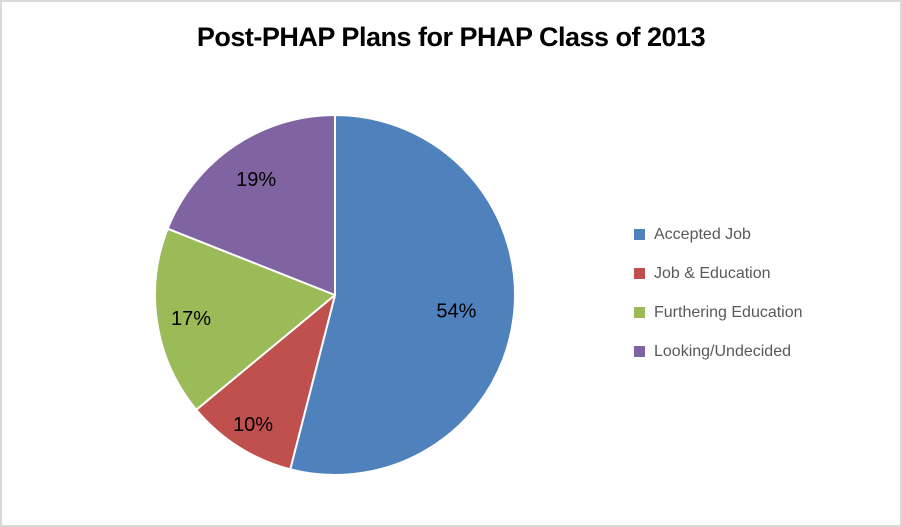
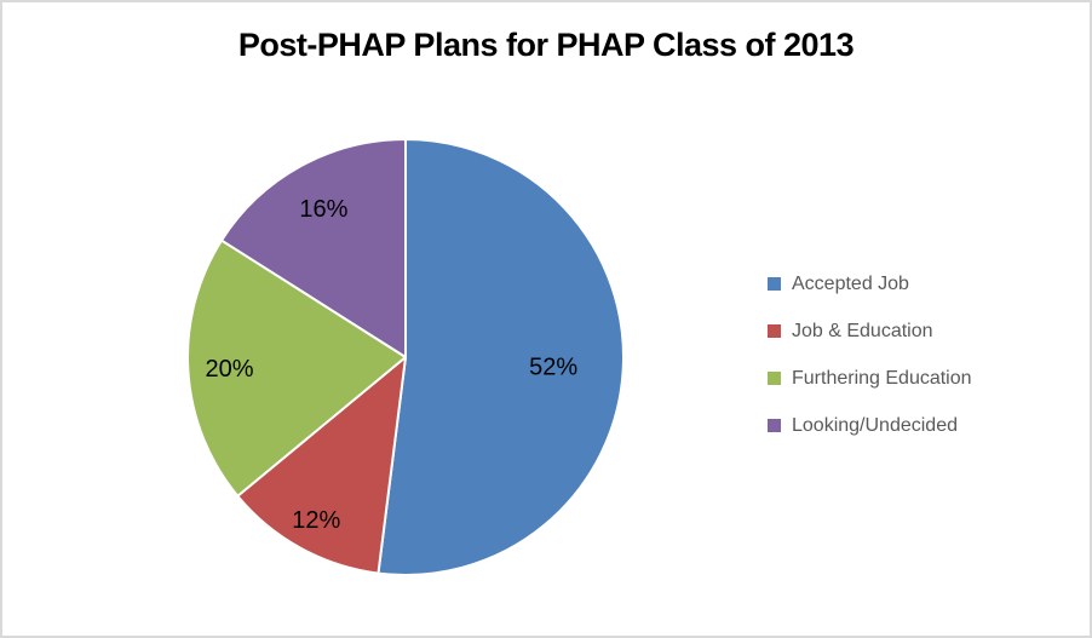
Accepted Job: 54% -> 52%
Job & Education: 10% -> 12%
Furthering Education: 17% -> 20%
Looking/Undecided: 19% -> 16%
